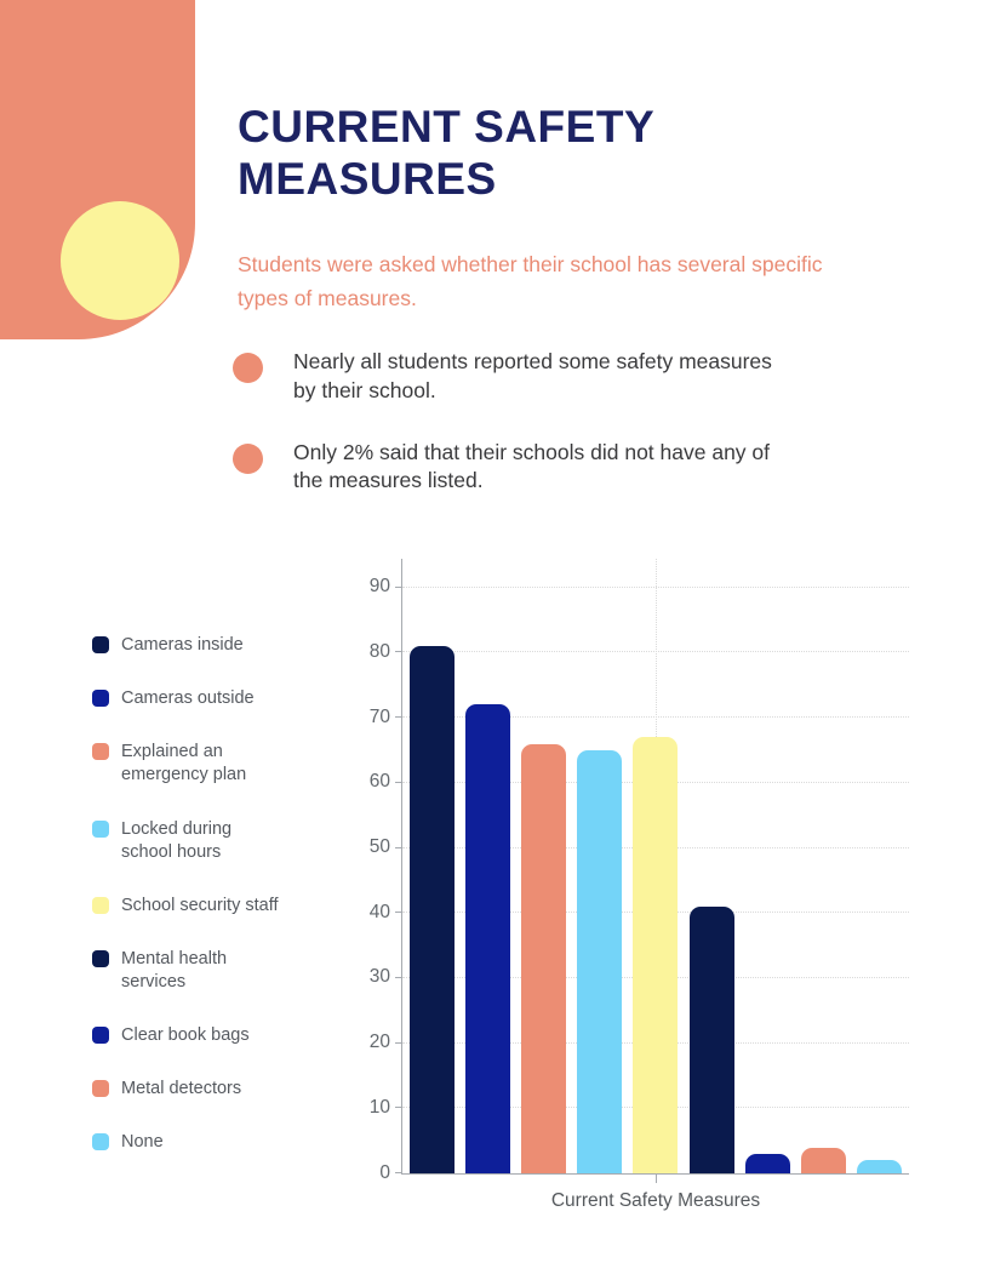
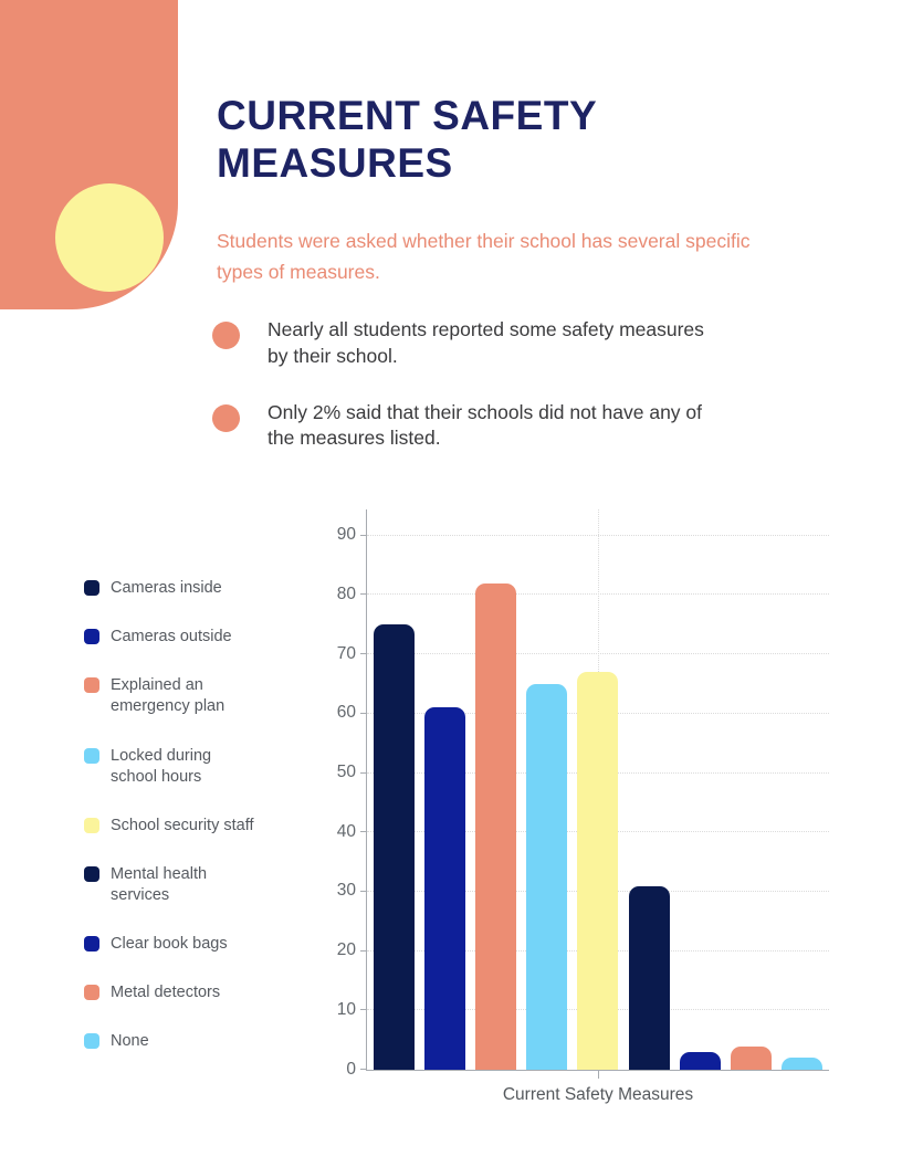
Cameras inside: 81 -> 75
Cameras outside: 72 -> 61
Explained an emergency plan: 66 -> 82
Mental health services: 41 -> 31
